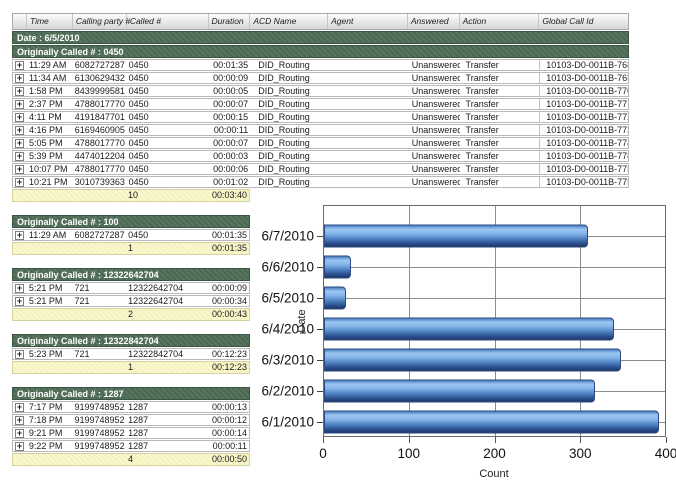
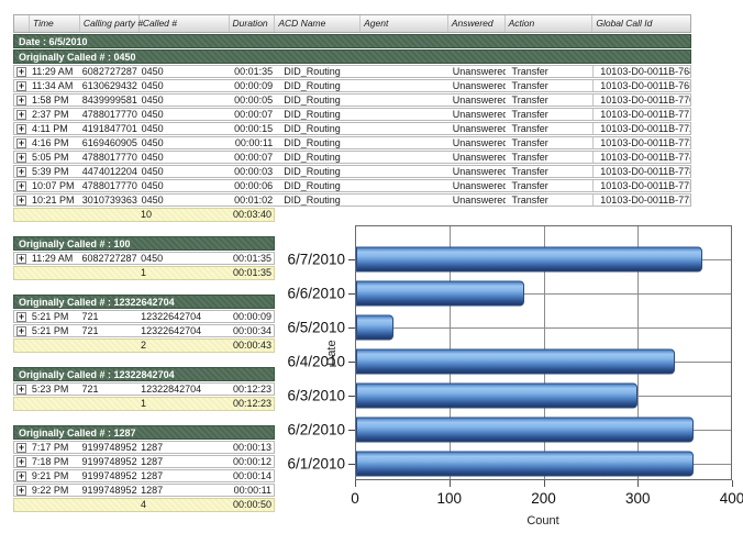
6/7/2010: 310 -> 370
6/6/2010: 30 -> 180
6/5/2010: 30 -> 40
6/3/2010: 350 -> 300
6/2/2010: 320 -> 360
6/1/2010: 390 -> 360
